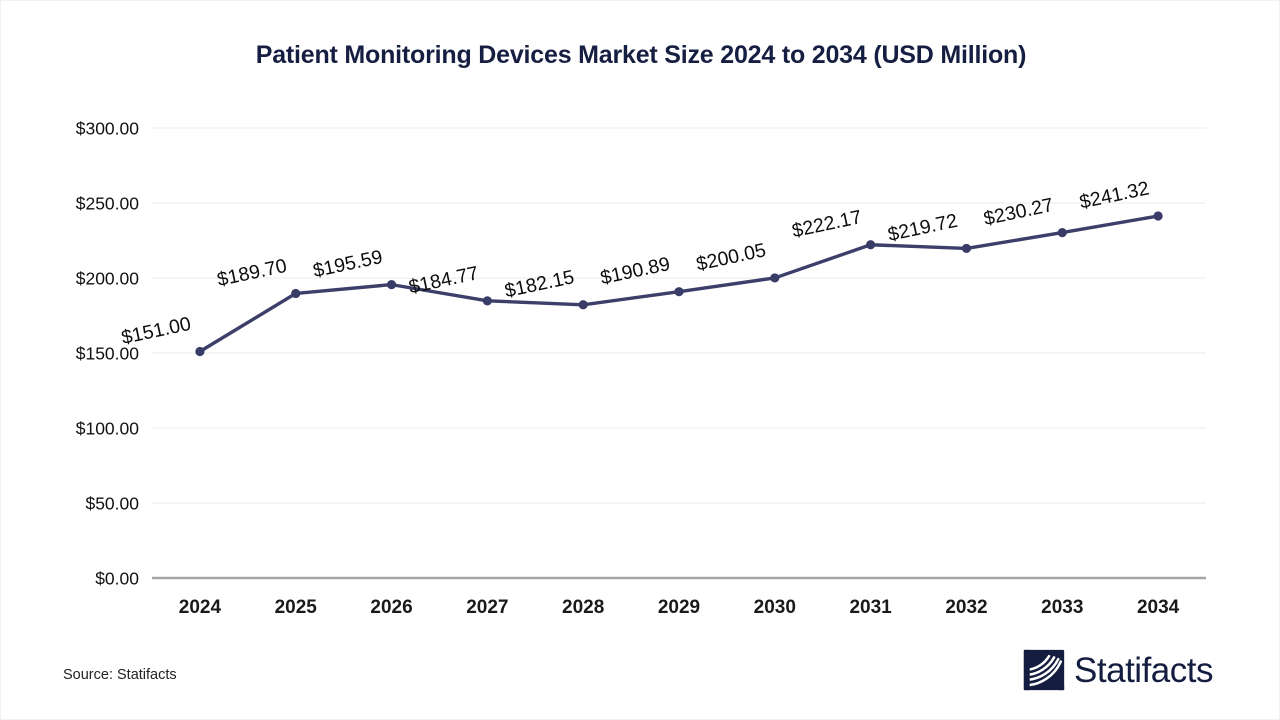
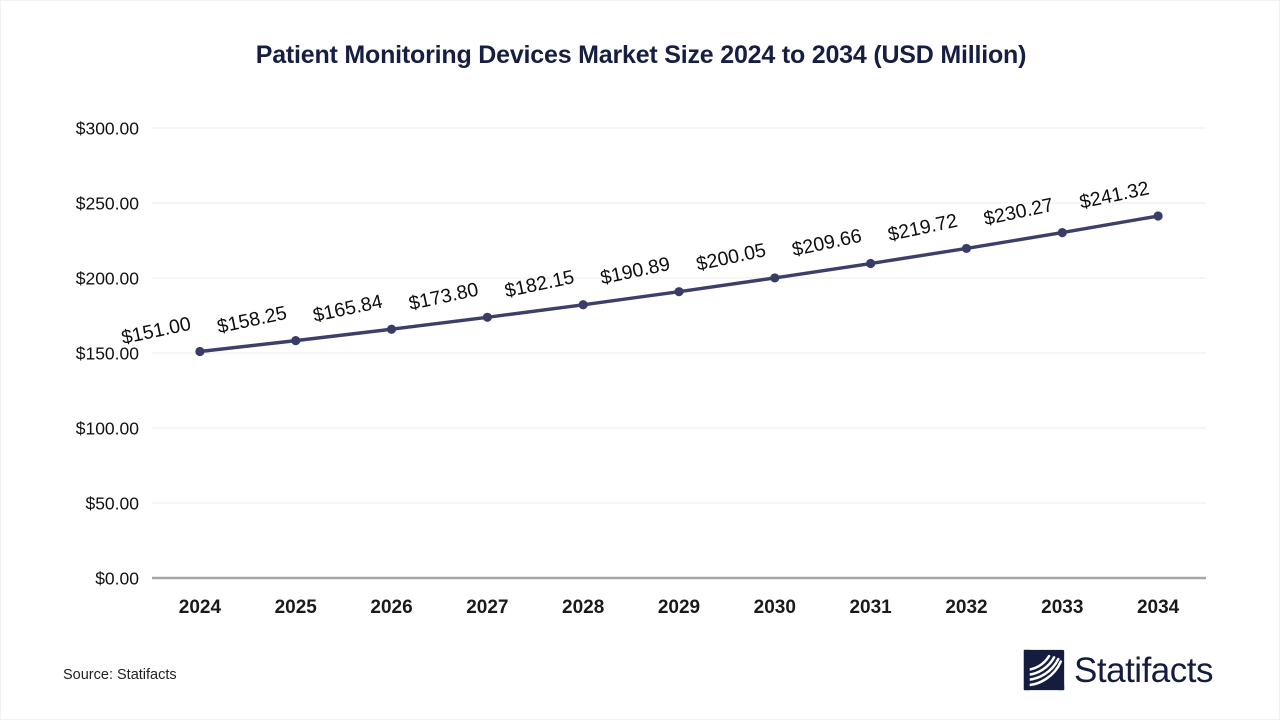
2025: $189.70 -> $158.25
2026: $195.59 -> $165.84
2027: $184.77 -> $173.80
2031: $222.17 -> $209.66
